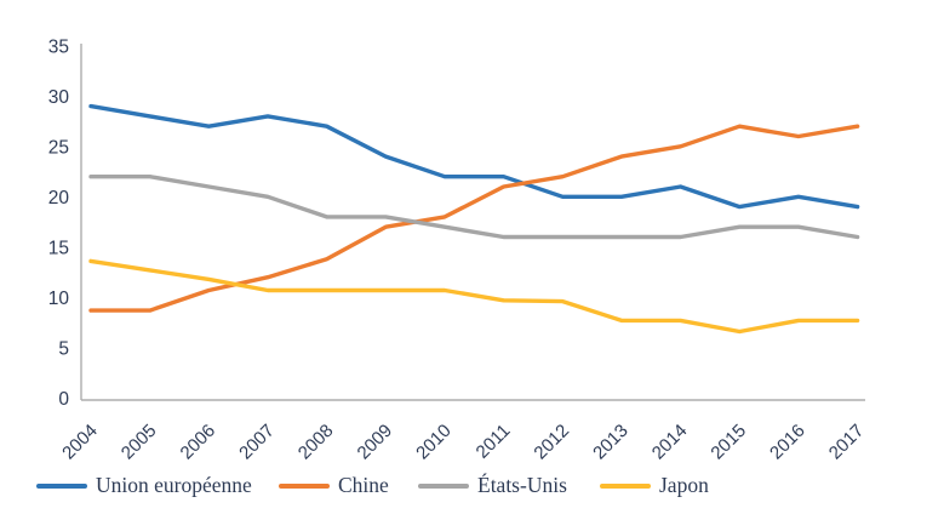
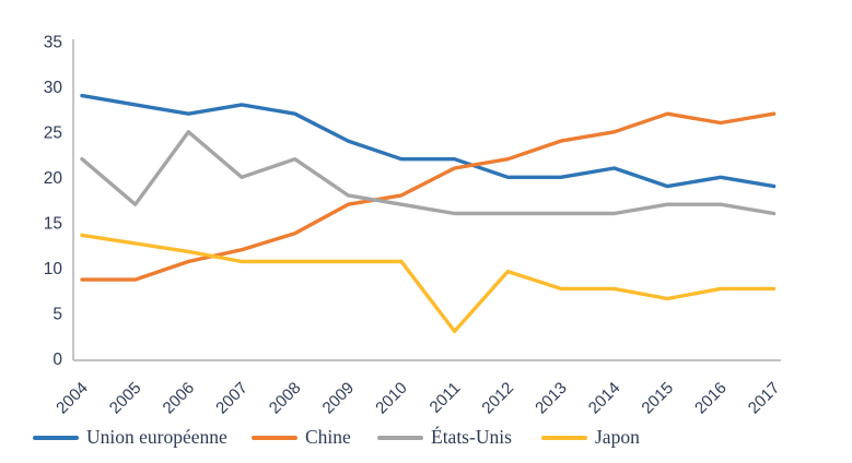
États-Unis/2005: 22 -> 17
États-Unis/2006: 21 -> 25
États-Unis/2008: 18 -> 22
Japon/2011: 10 -> 3
